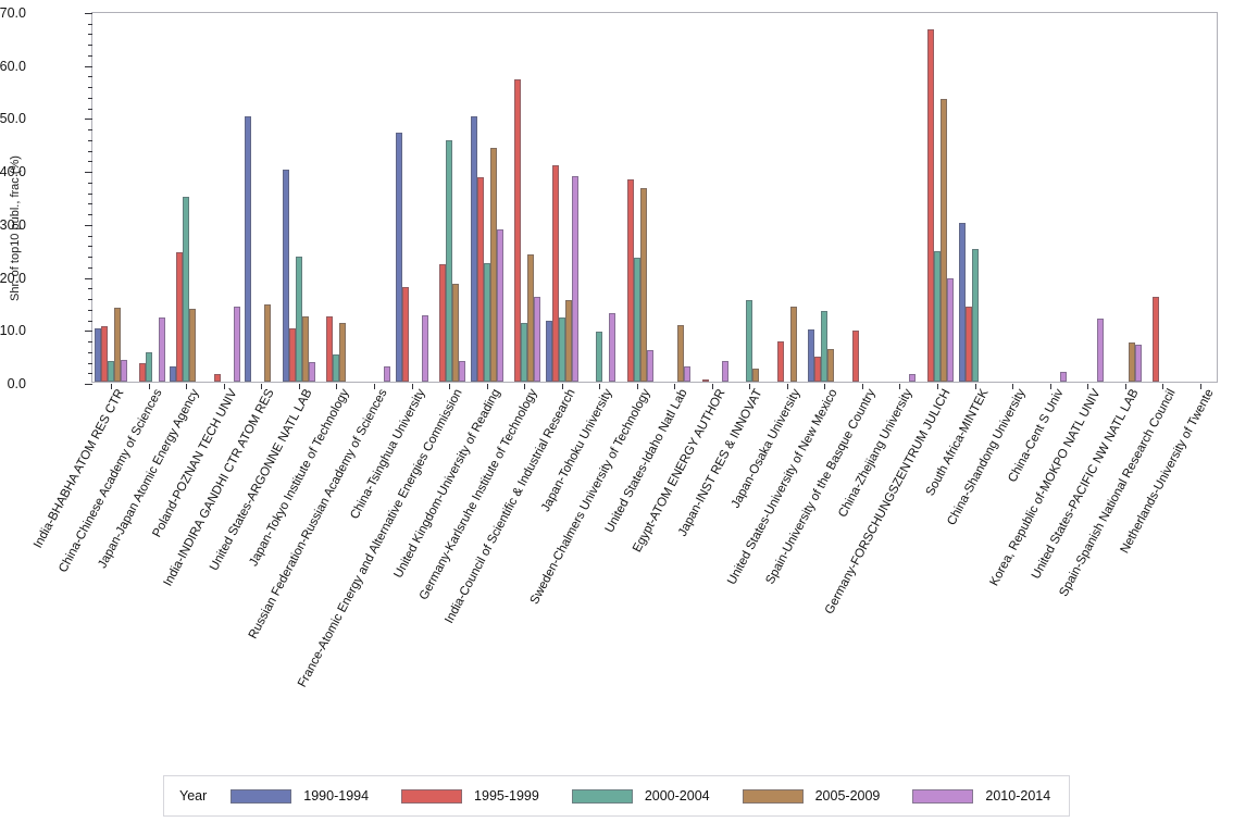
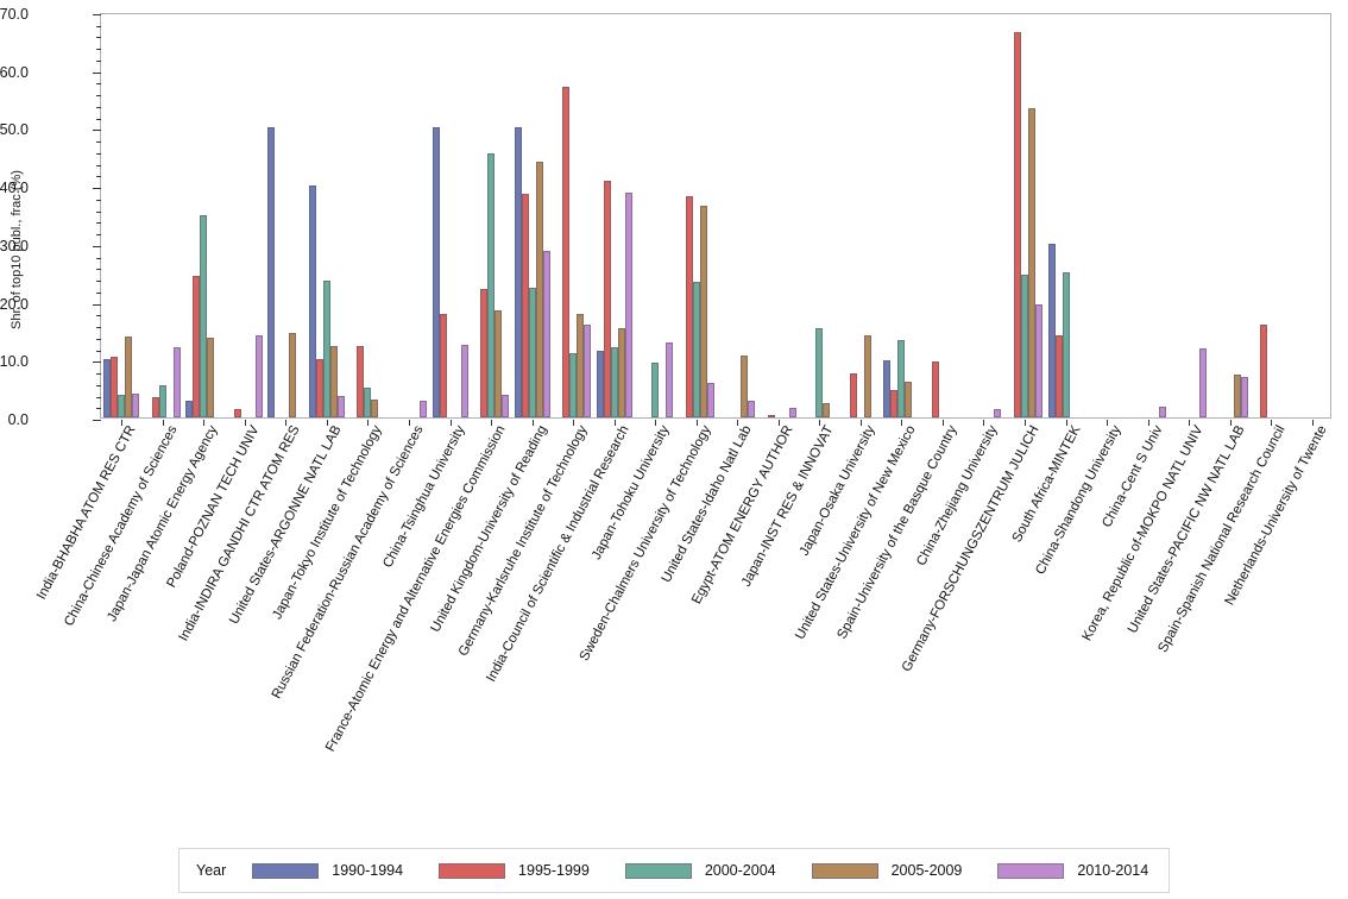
2005-2009/Japan-Tokyo Institute of Technology: 11 -> 3
1990-1994/China-Tsinghua University: 47 -> 50
2005-2009/Germany-Karlsruhe Institute of Technology: 24 -> 18
2010-2014/Egypt-ATOM ENERGY AUTHOR: 4 -> 2
